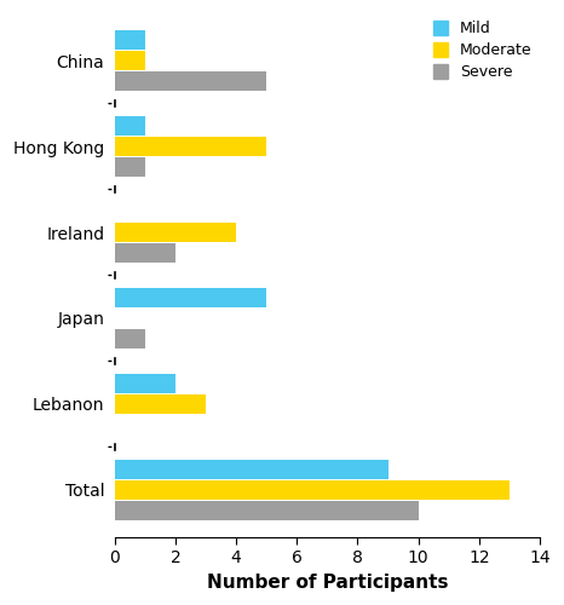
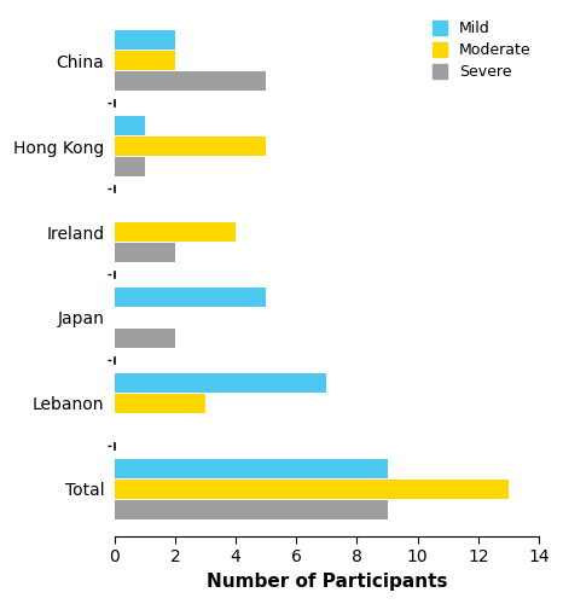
Mild/China: 1 -> 2
Moderate/China: 1 -> 2
Severe/Japan: 1 -> 2
Mild/Lebanon: 2 -> 7
Severe/Total: 10 -> 9
